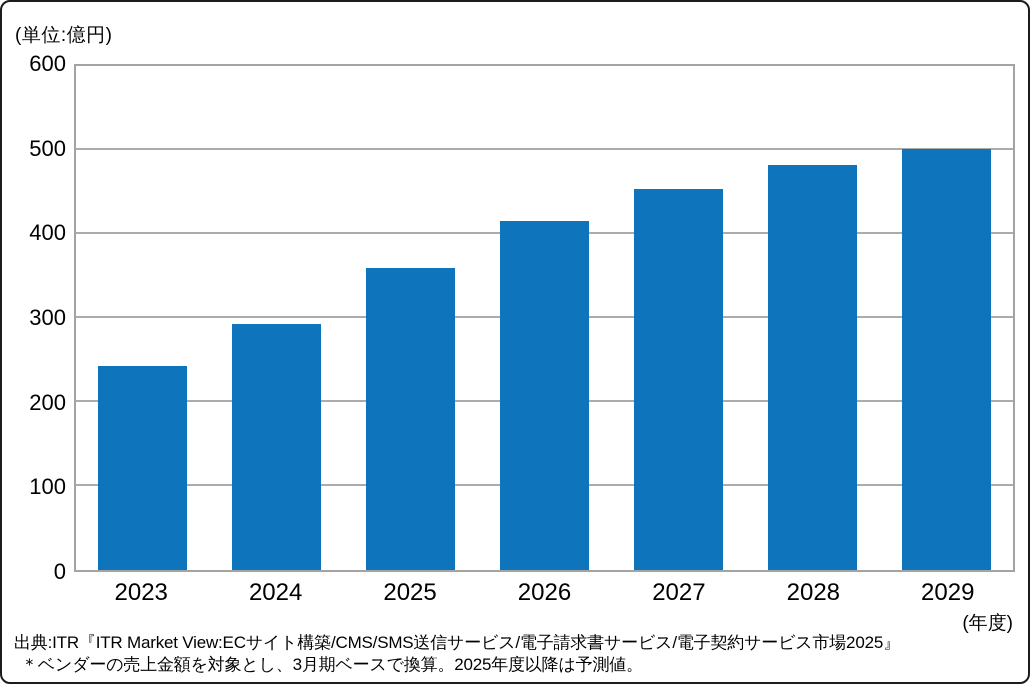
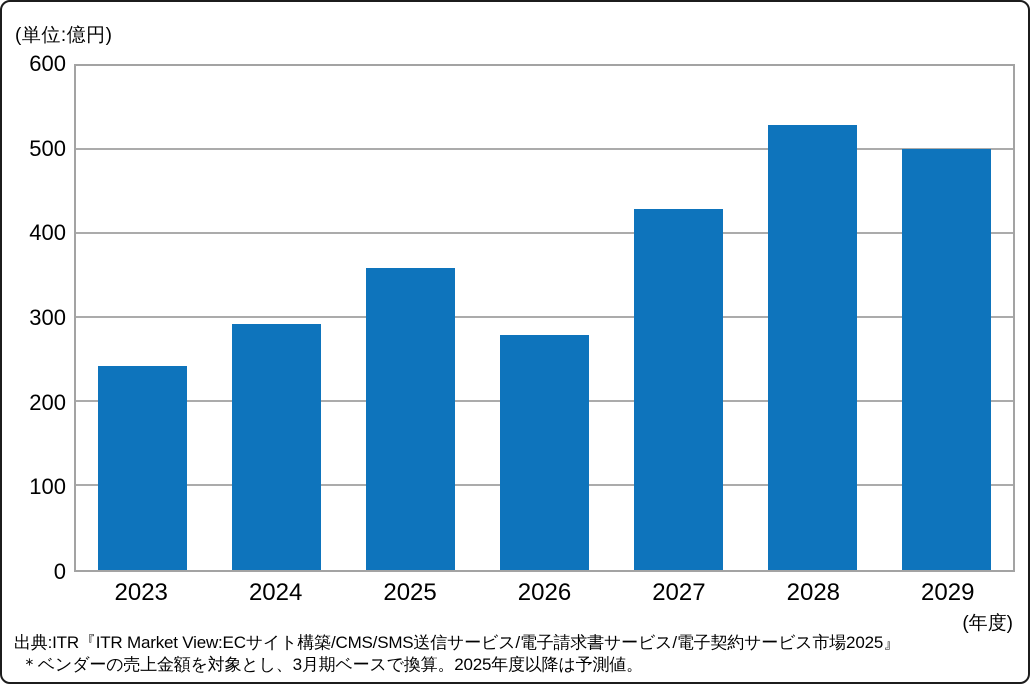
2026: 420 -> 280
2027: 450 -> 430
2028: 480 -> 530
